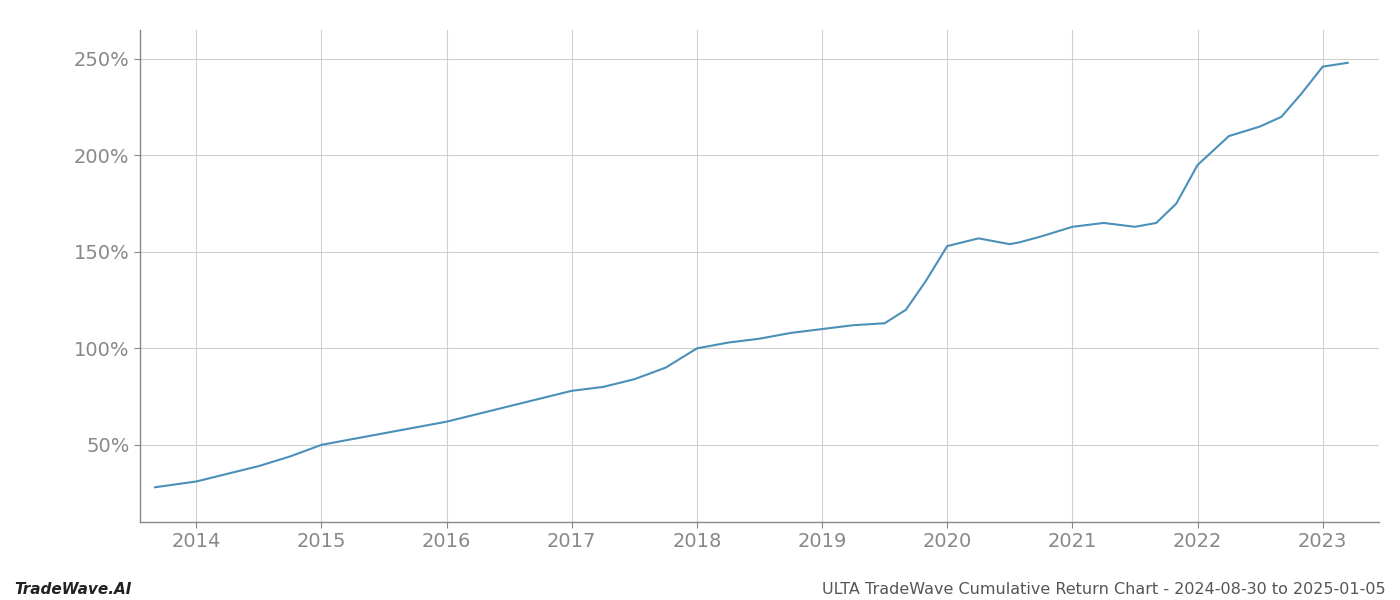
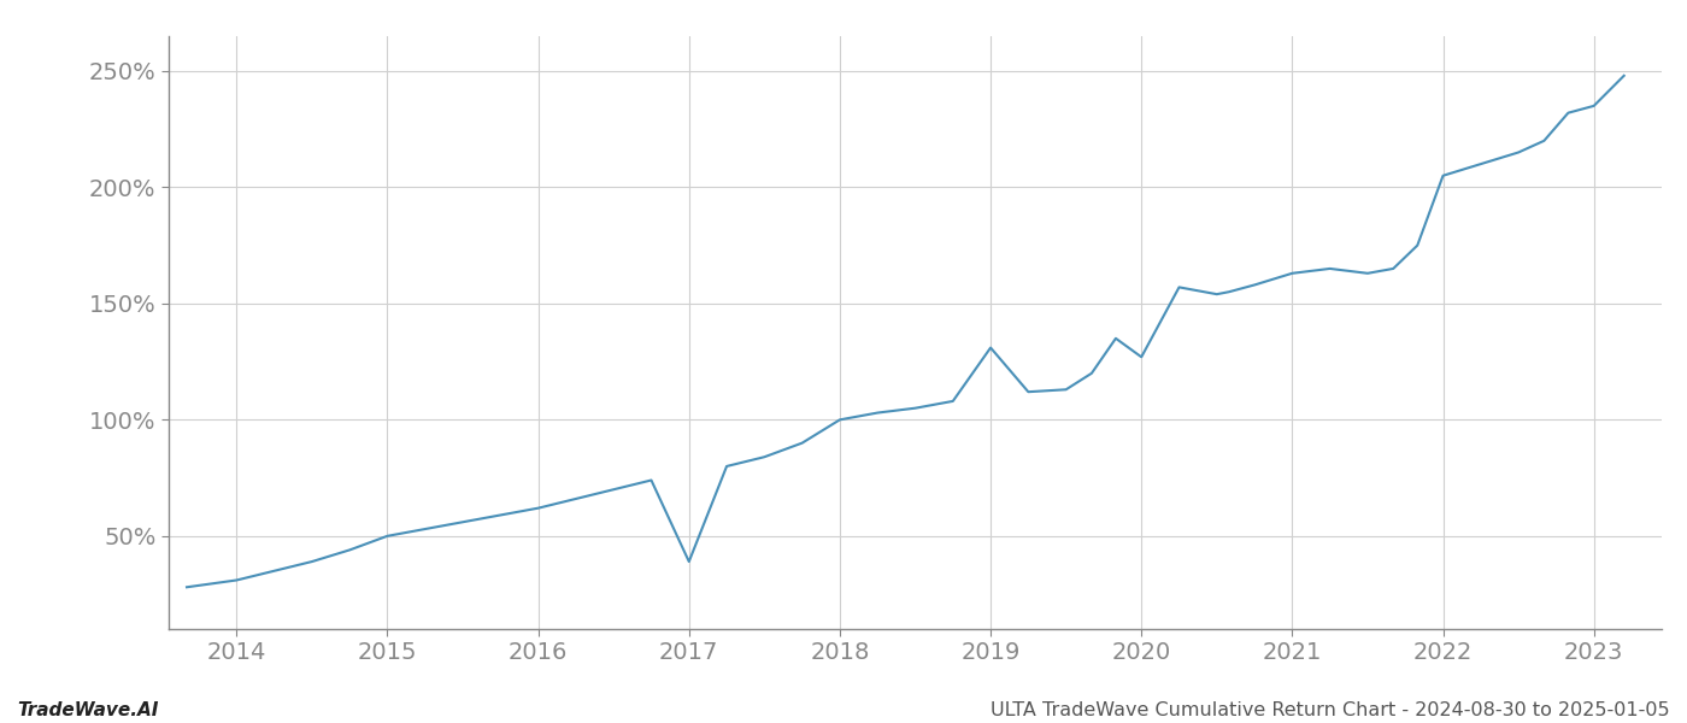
2017: 78% -> 39%
2019: 110% -> 131%
2020: 153% -> 127%
2022: 195% -> 205%
2023: 246% -> 235%
